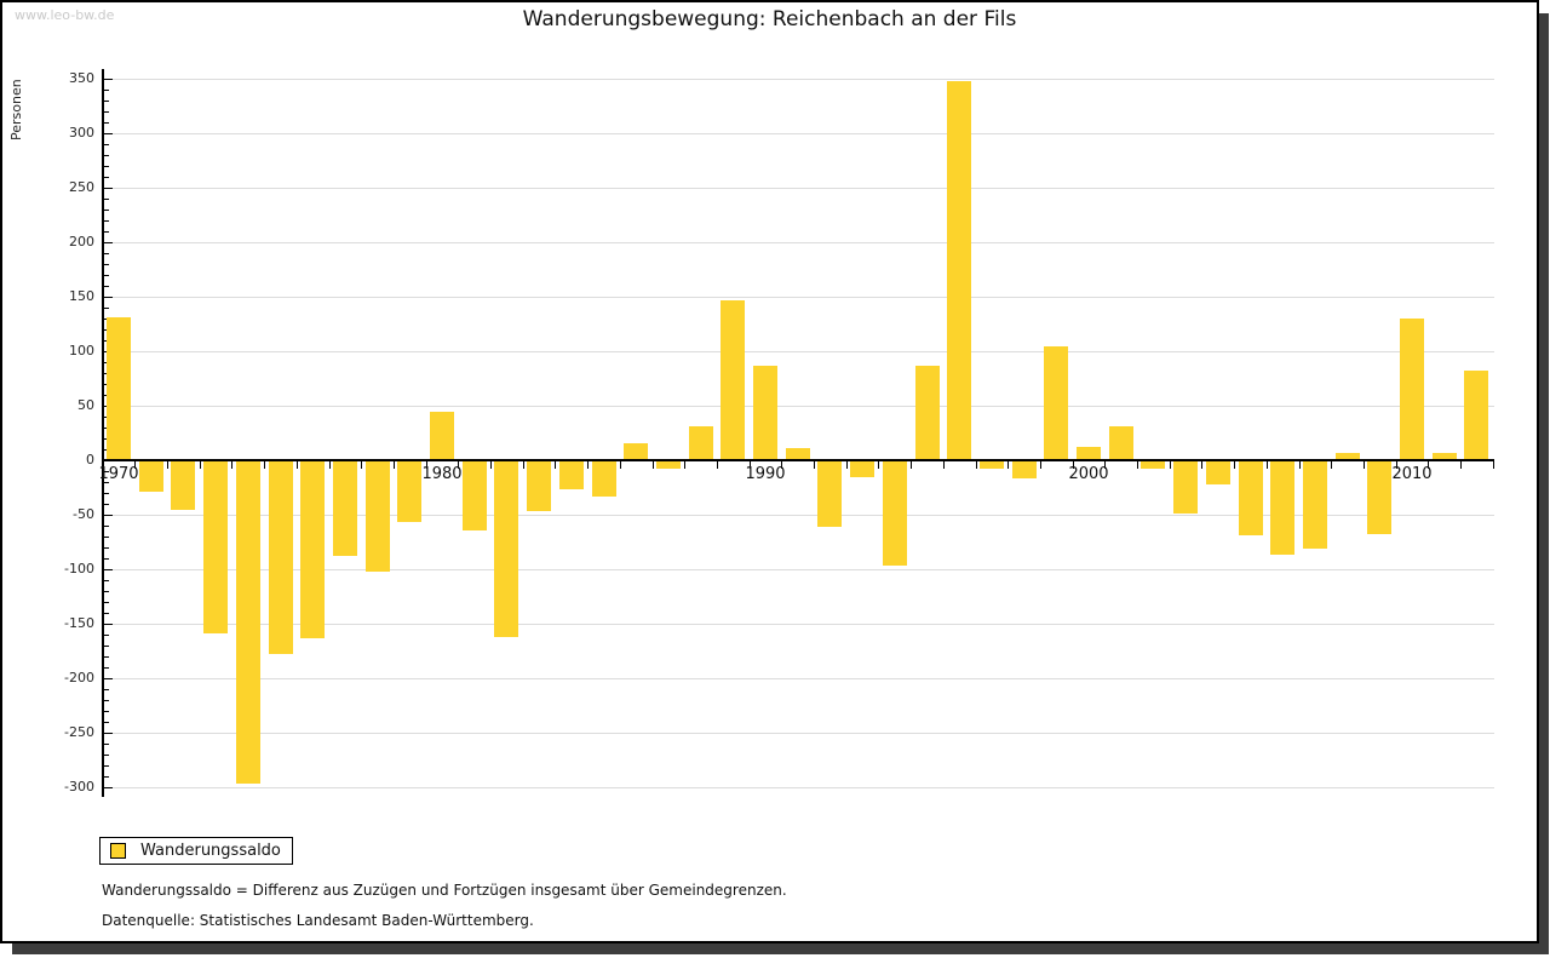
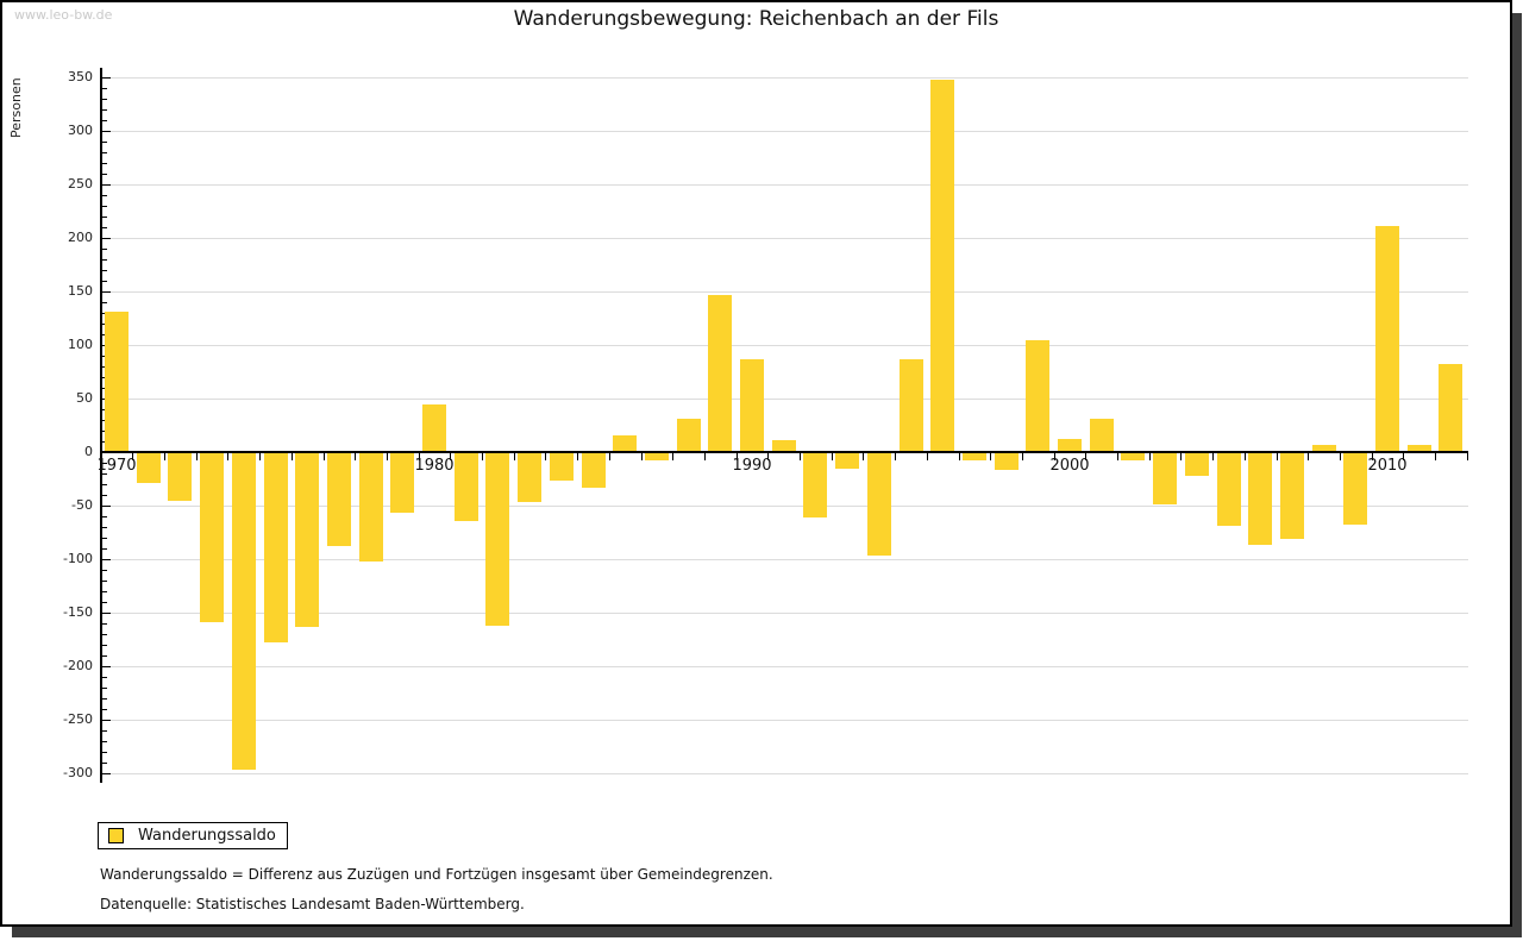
2010: 130 -> 210
